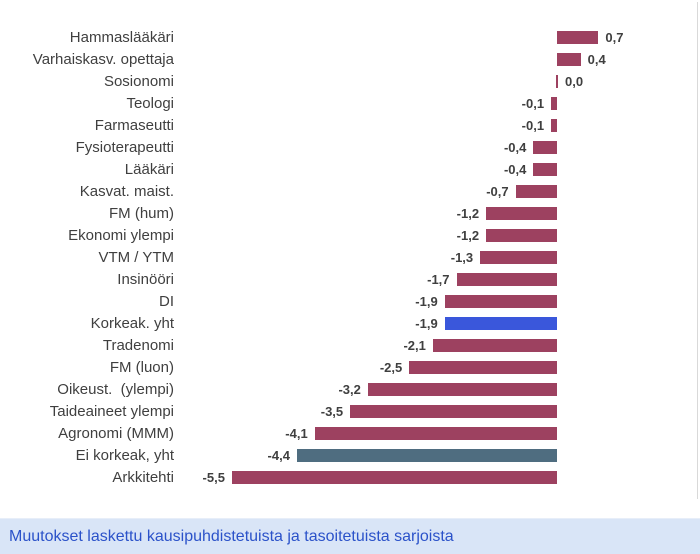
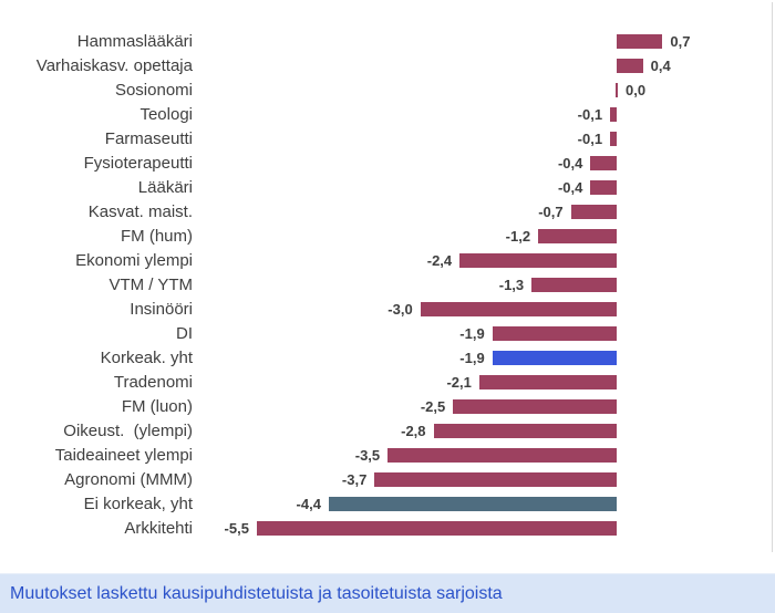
Ekonomi ylempi: -1,2 -> -2,4
Insinööri: -1,7 -> -3,0
Oikeust. (ylempi): -3,2 -> -2,8
Agronomi (MMM): -4,1 -> -3,7
